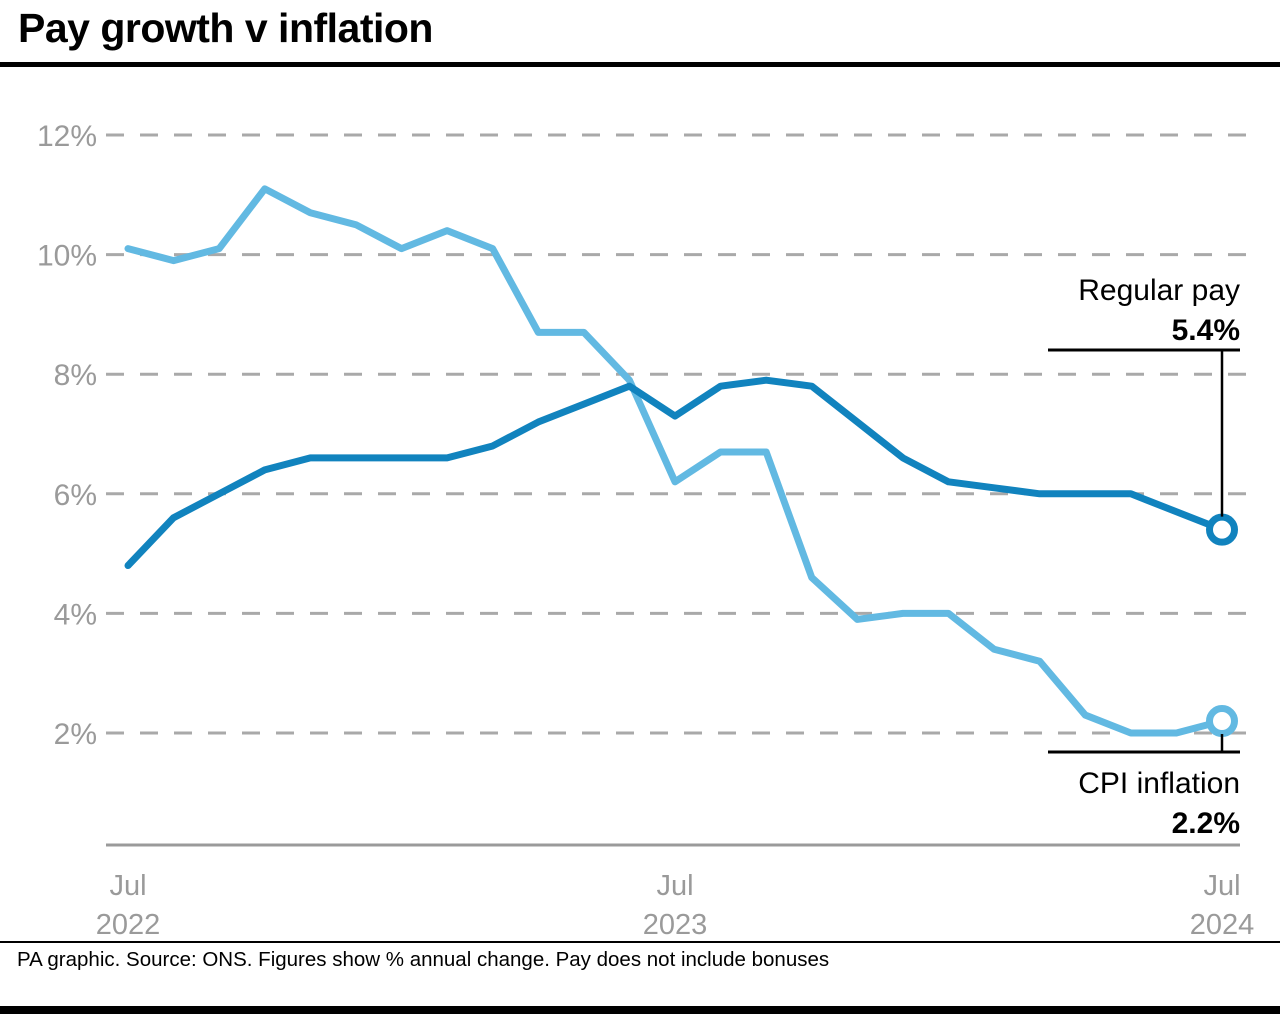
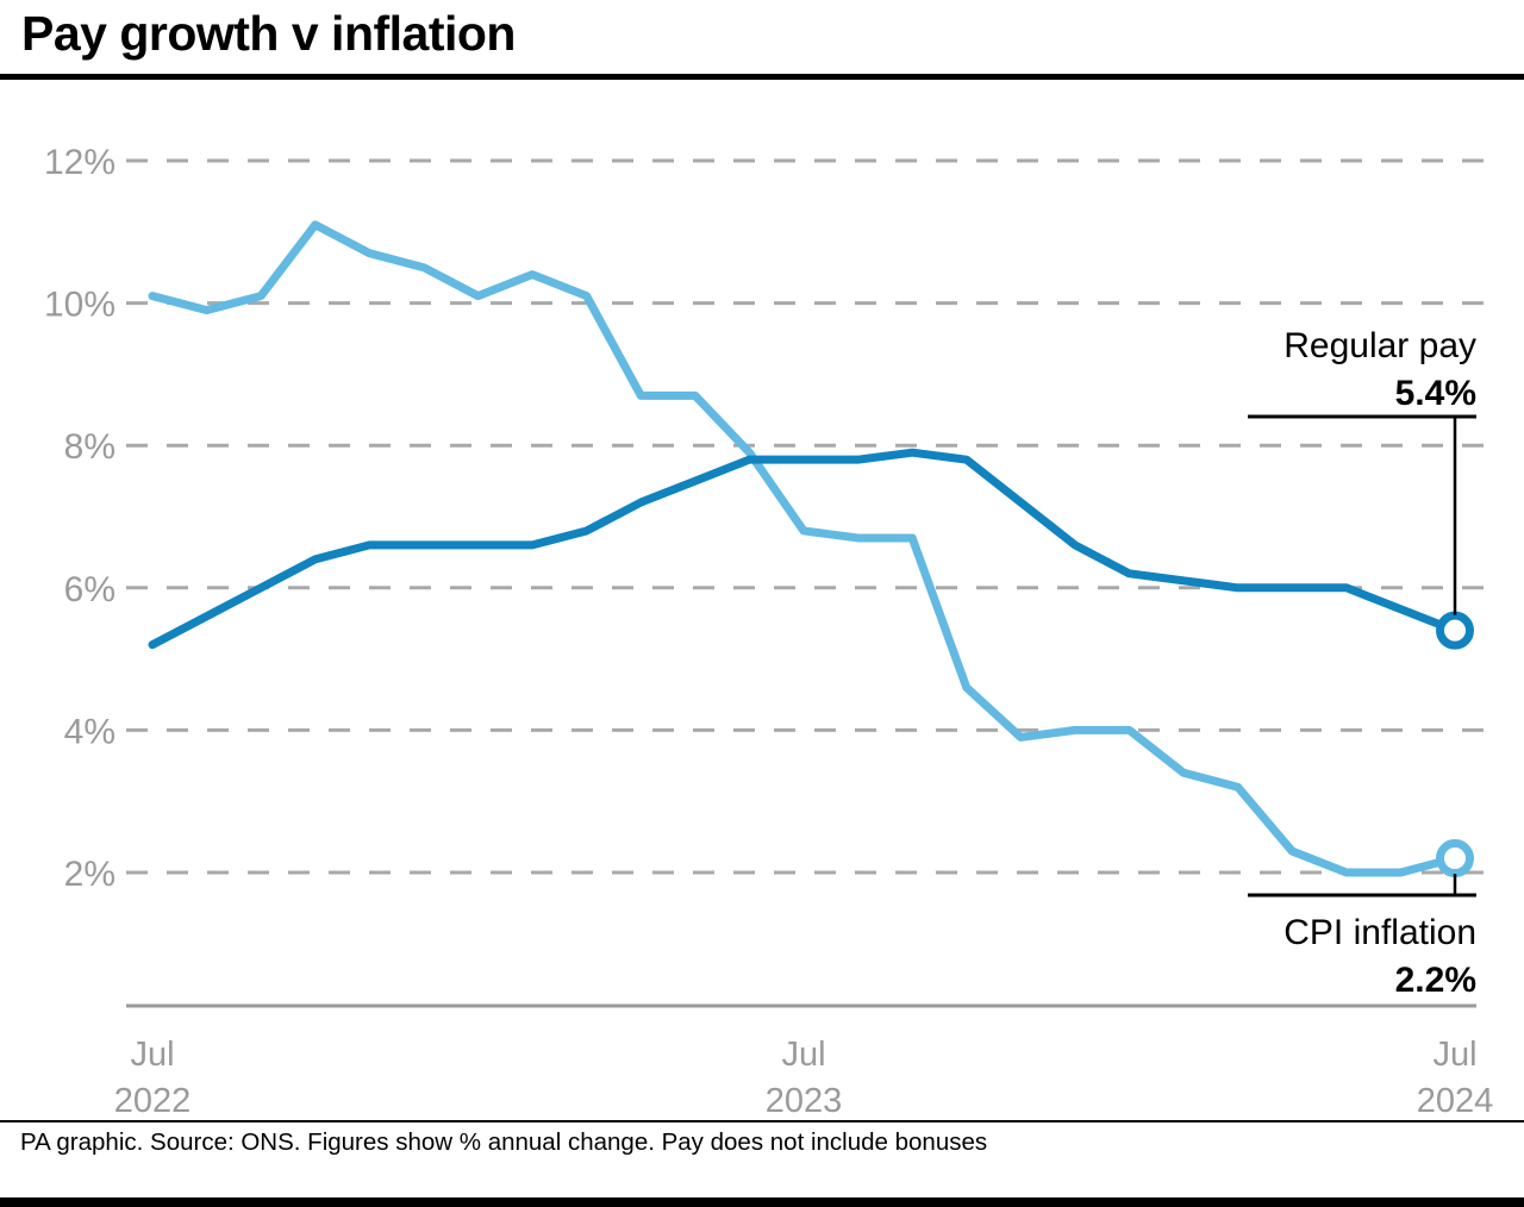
Regular pay/Jul 2022: 4.8% -> 5.2%
CPI inflation/Jul 2023: 6.2% -> 6.8%
Regular pay/Jul 2023: 7.3% -> 7.8%
